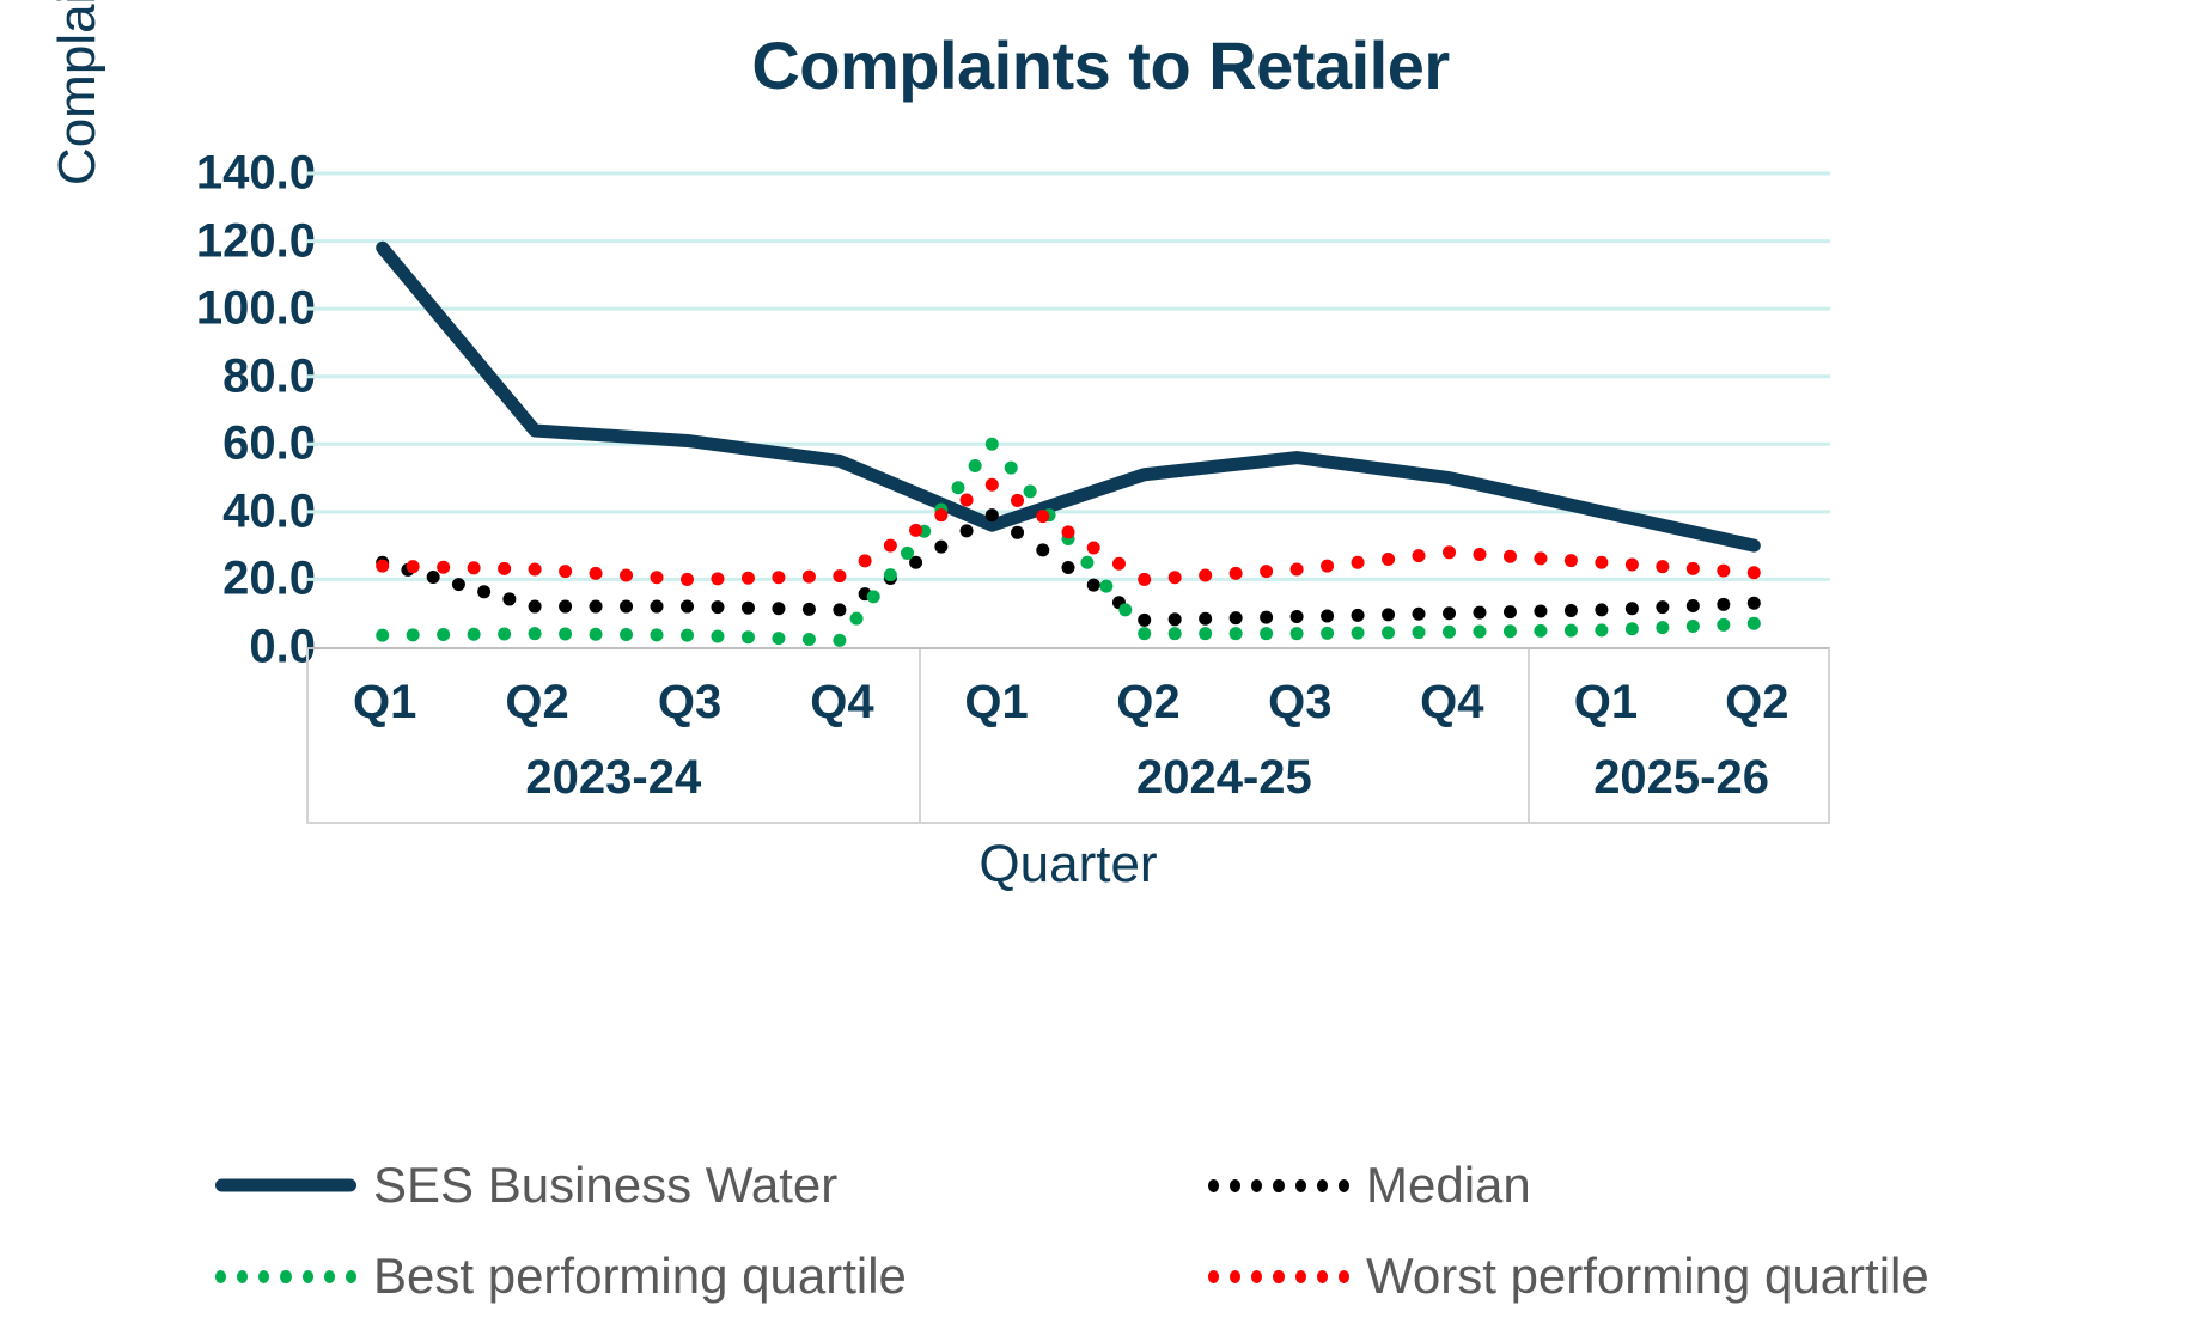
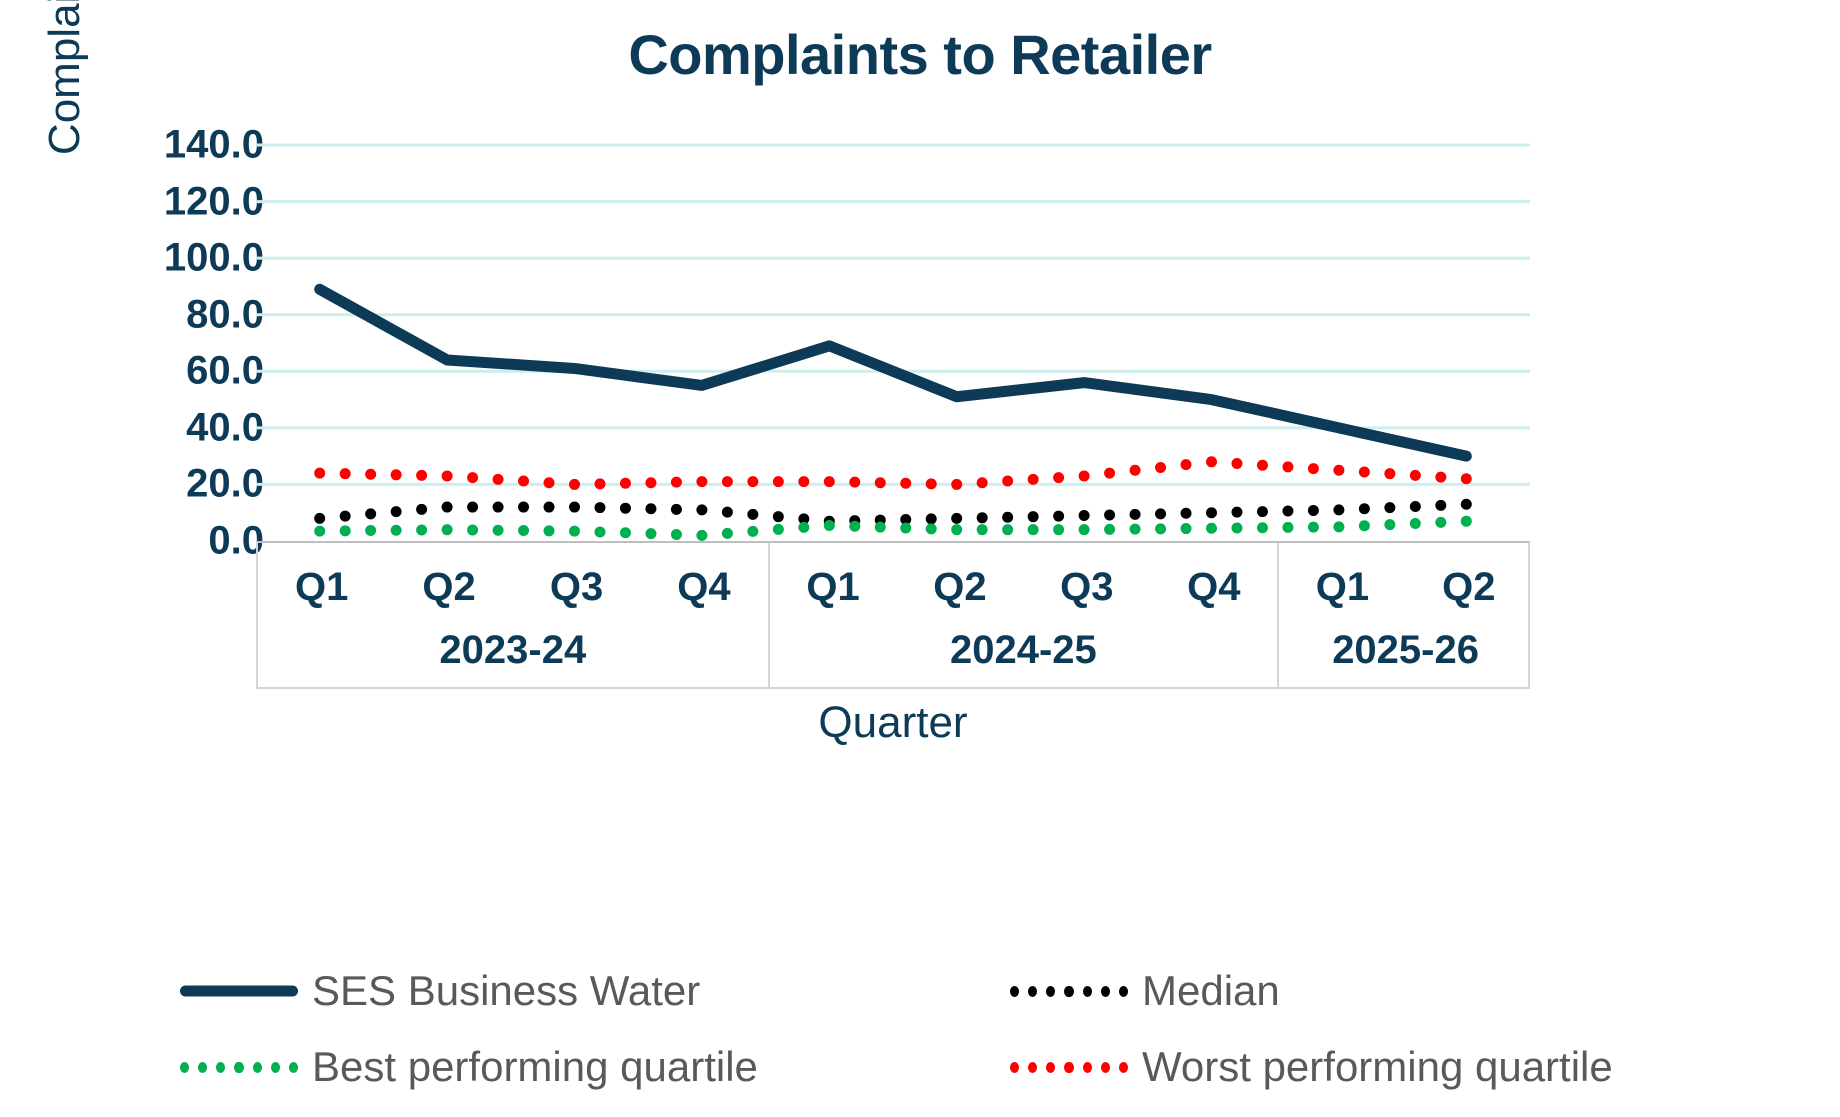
SES Business Water/2023-24 Q1: 118 -> 89
Median/2023-24 Q1: 25 -> 8
SES Business Water/2024-25 Q1: 36 -> 69
Median/2024-25 Q1: 39 -> 7
Best performing quartile/2024-25 Q1: 60 -> 6
Worst performing quartile/2024-25 Q1: 48 -> 21
